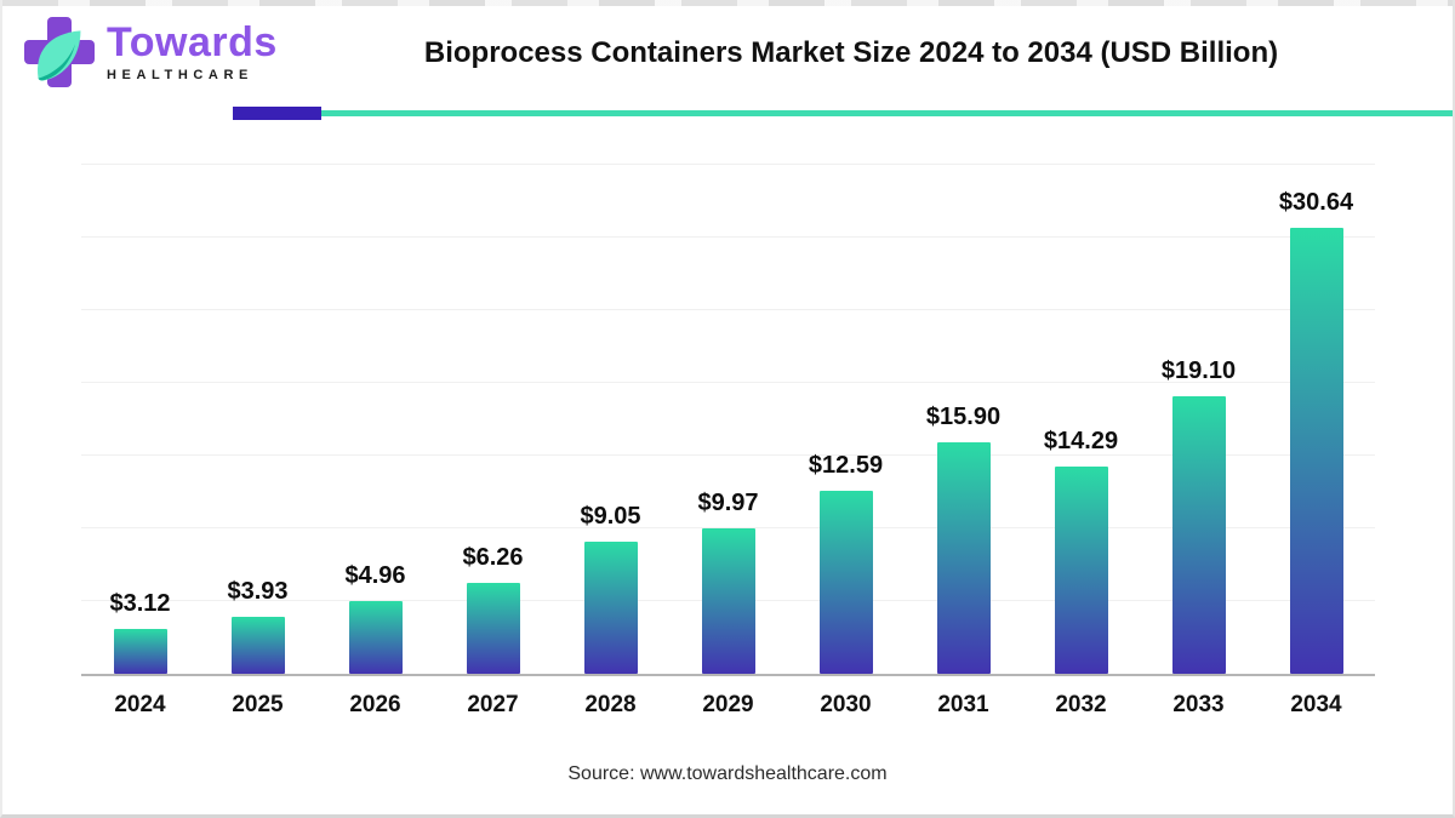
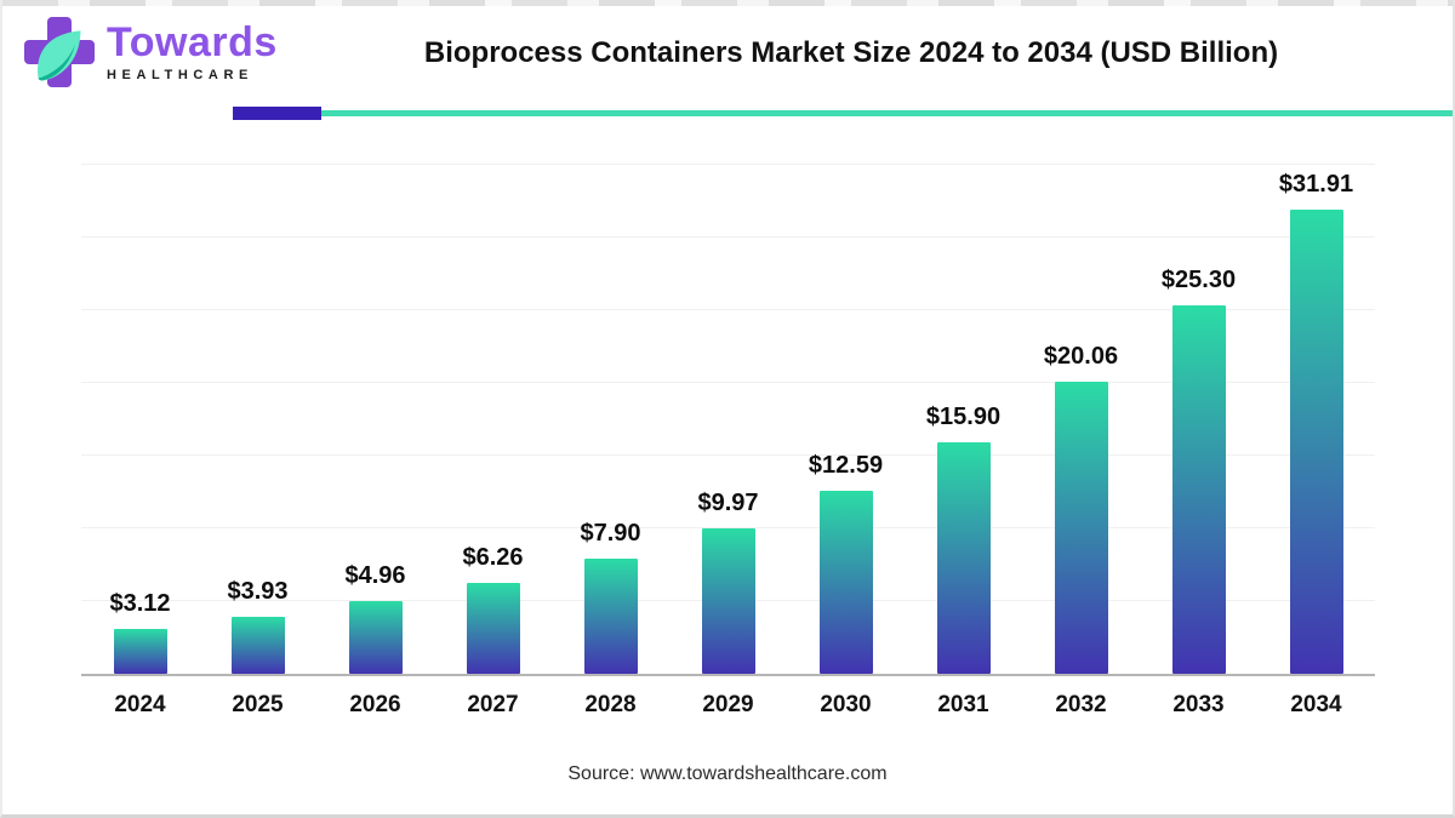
2028: $9.05 -> $7.90
2032: $14.29 -> $20.06
2033: $19.10 -> $25.30
2034: $30.64 -> $31.91
